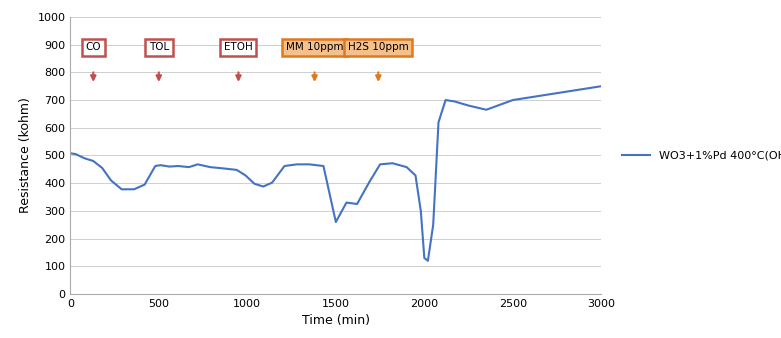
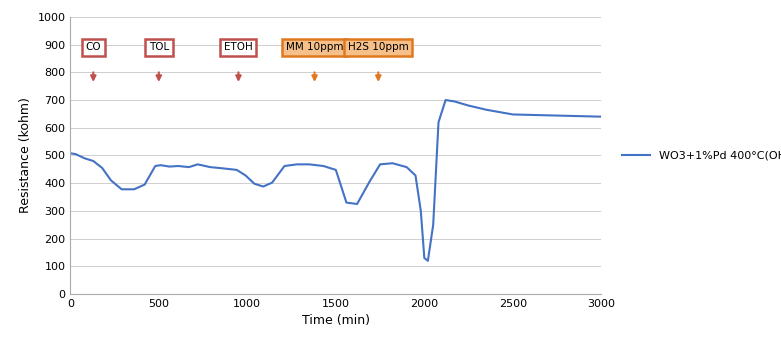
1500: 260 -> 448
2500: 700 -> 648
3000: 750 -> 640
